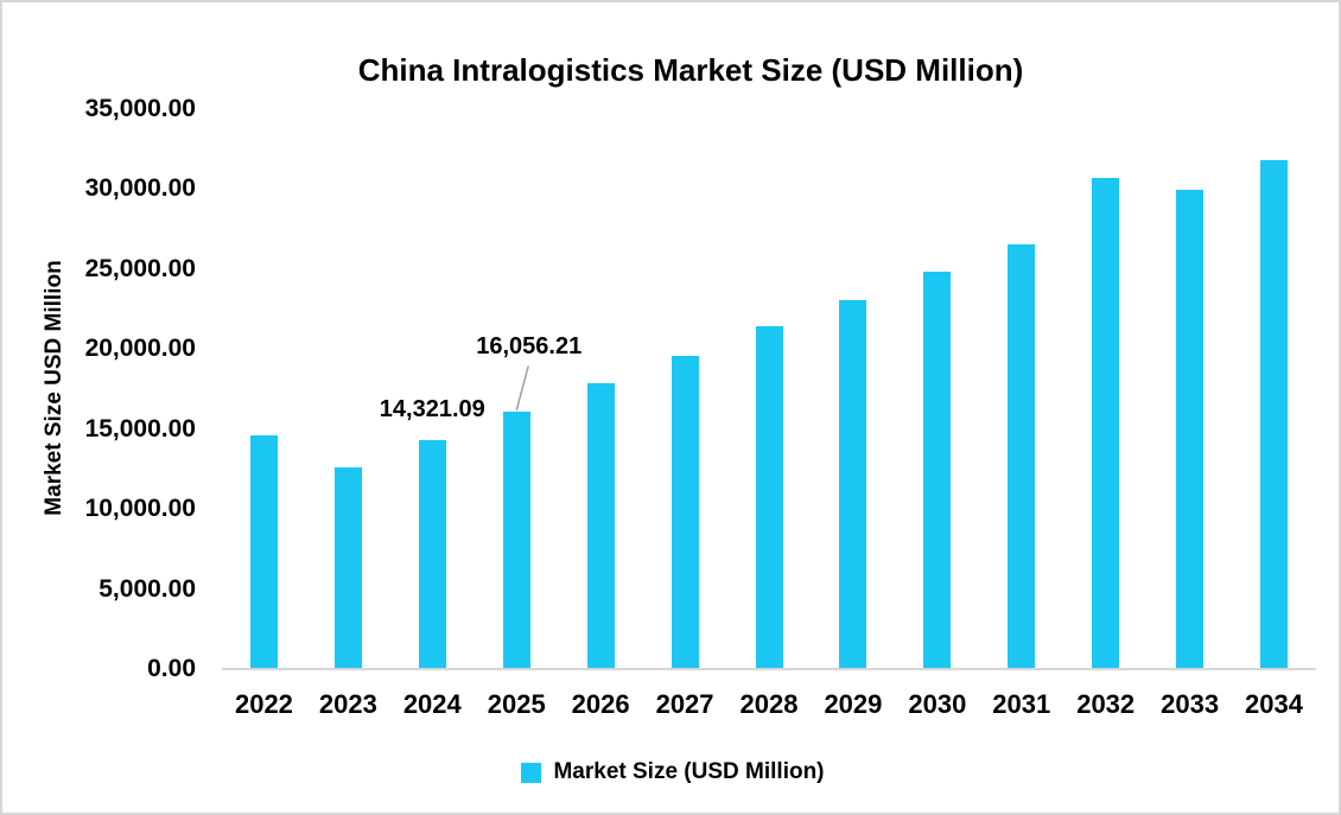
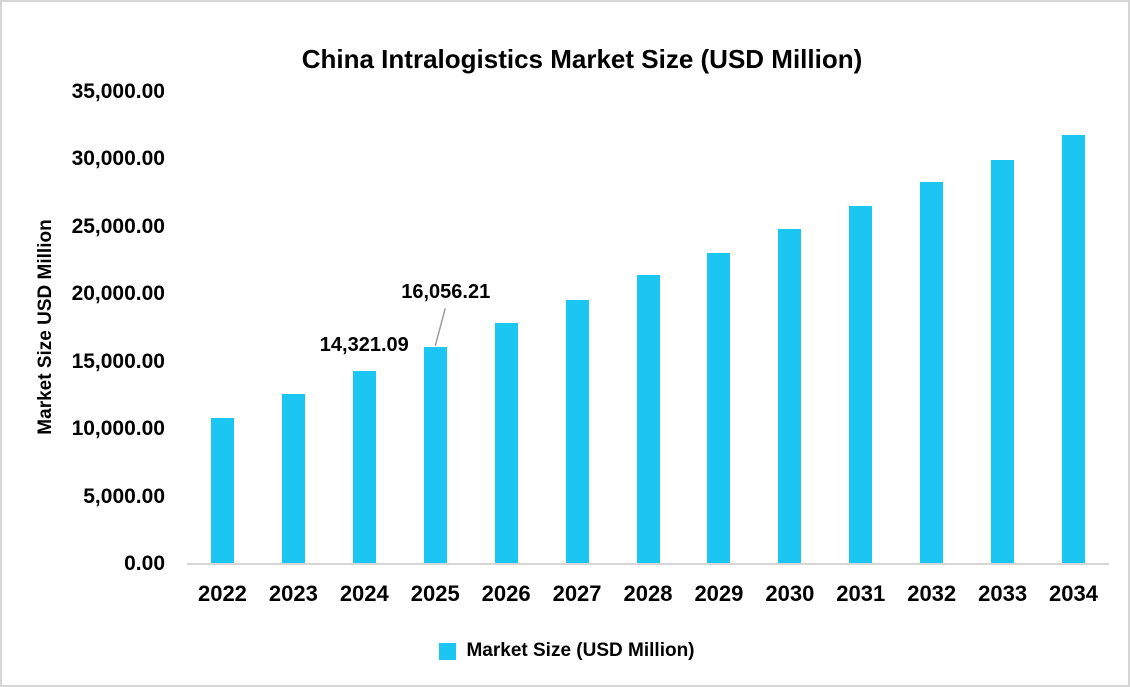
2022: 14600 -> 10800
2032: 30700 -> 28300
